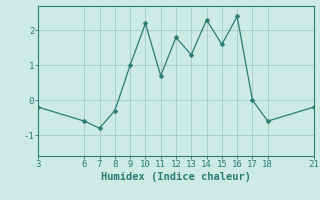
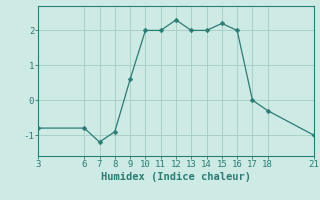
3: -0.2 -> -0.8
6: -0.6 -> -0.8
7: -0.8 -> -1.2
8: -0.3 -> -0.9
9: 1.0 -> 0.6
10: 2.2 -> 2.0
11: 0.7 -> 2.0
12: 1.8 -> 2.3
13: 1.3 -> 2.0
14: 2.3 -> 2.0
15: 1.6 -> 2.2
16: 2.4 -> 2.0
18: -0.6 -> -0.3
21: -0.2 -> -1.0
